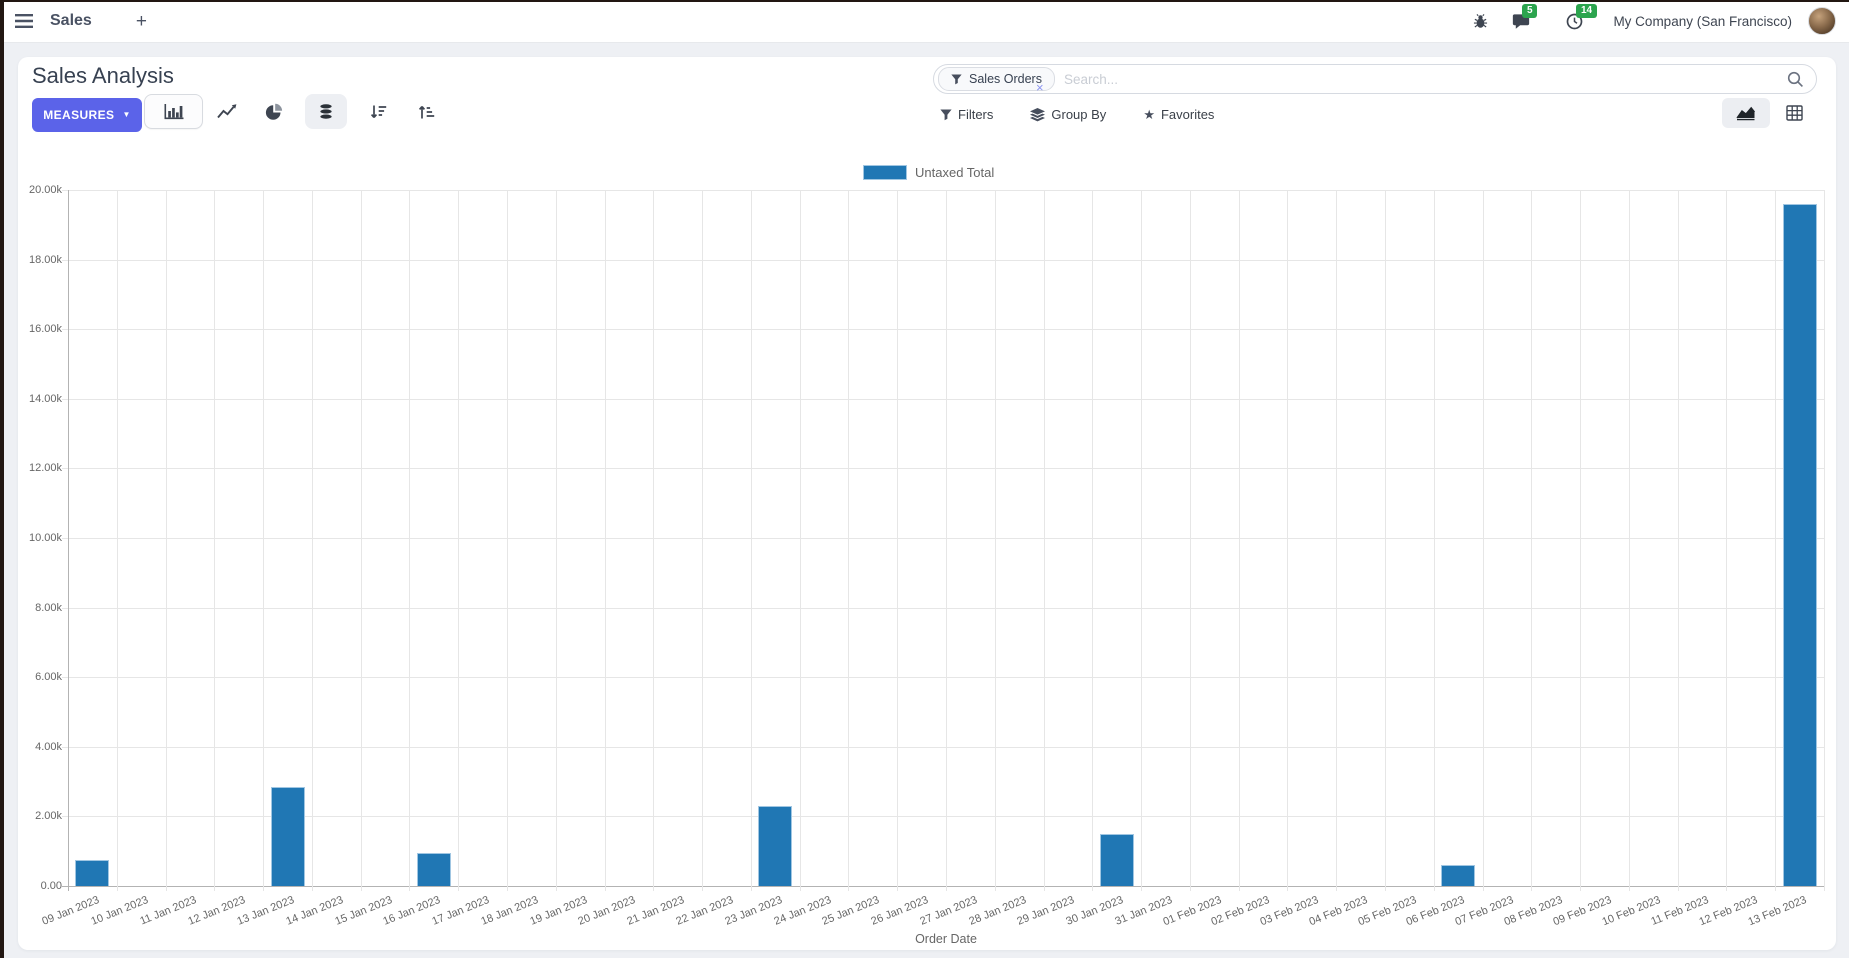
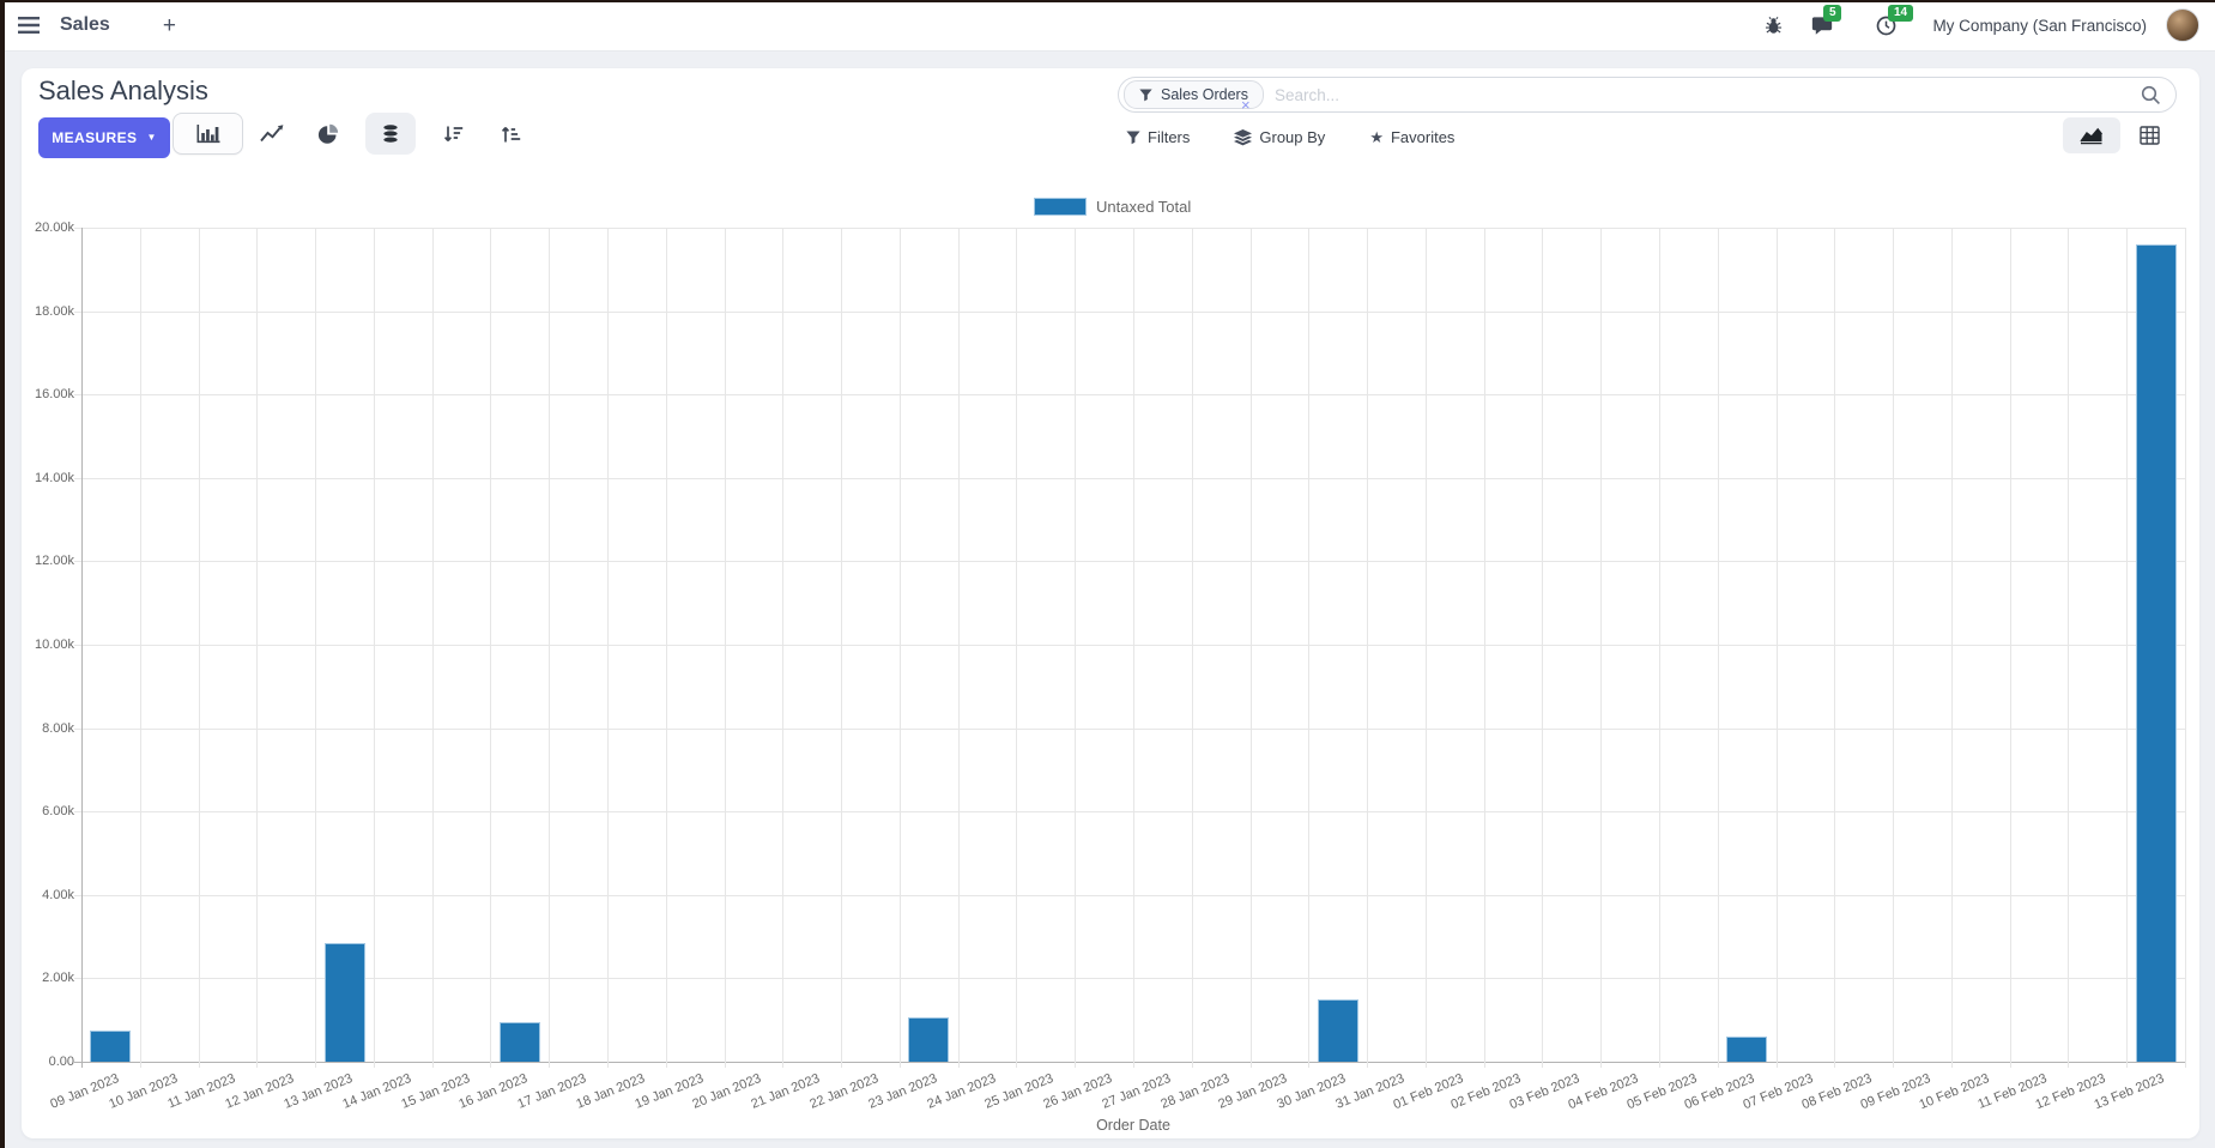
23 Jan 2023: 2.3k -> 1.0k
